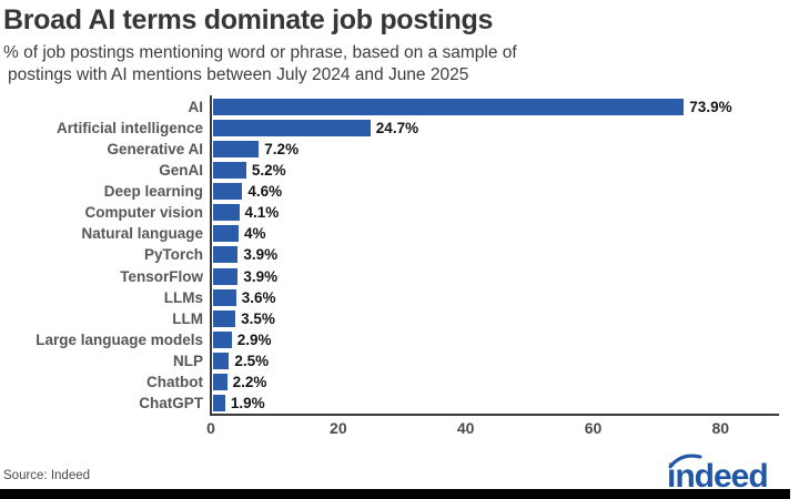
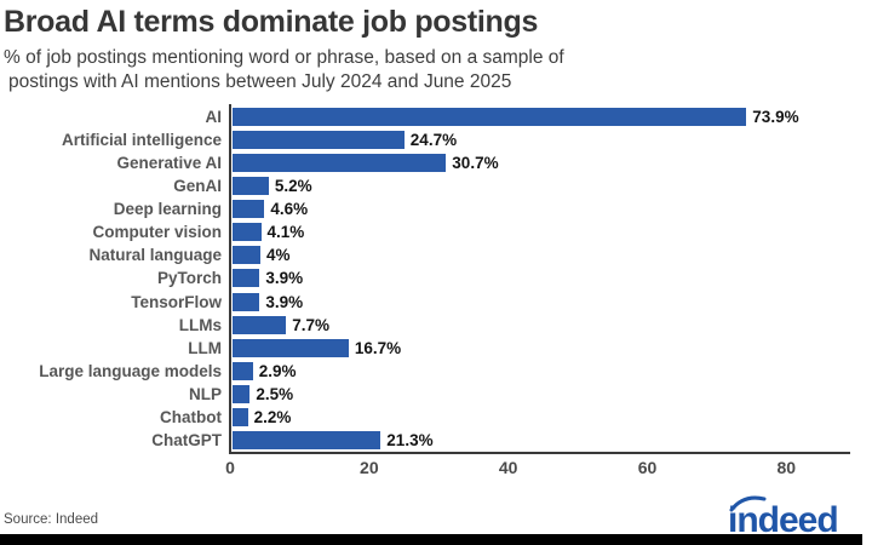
Generative AI: 7.2% -> 30.7%
LLMs: 3.6% -> 7.7%
LLM: 3.5% -> 16.7%
ChatGPT: 1.9% -> 21.3%
